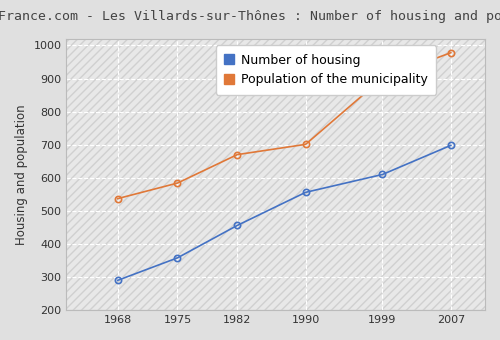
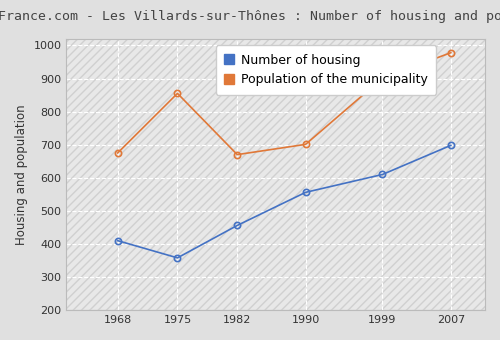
Number of housing/1968: 290 -> 410
Population of the municipality/1968: 537 -> 675
Population of the municipality/1975: 584 -> 855
